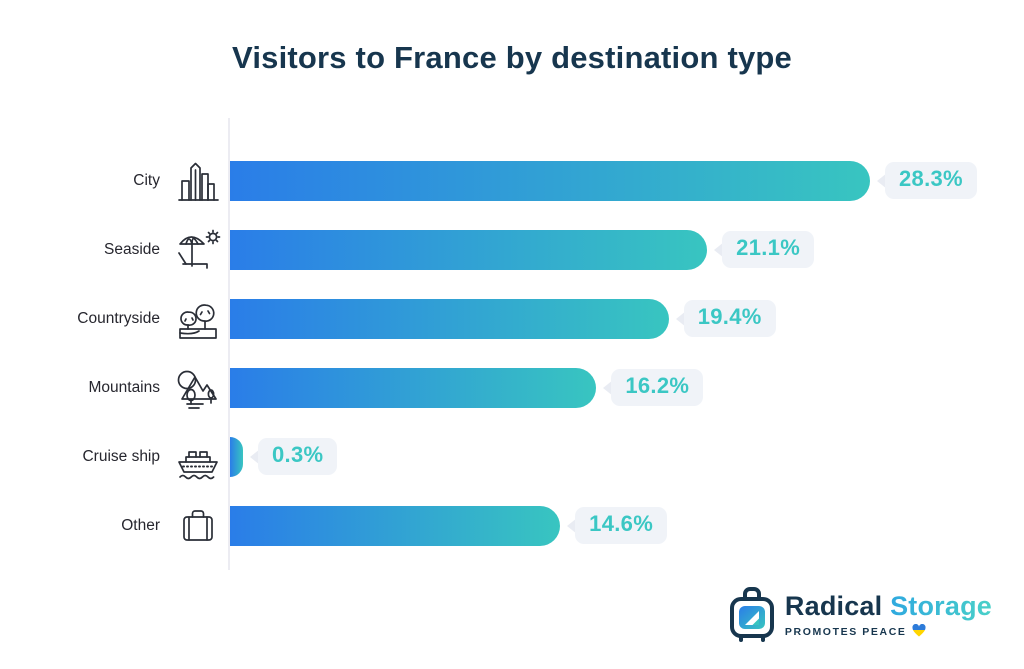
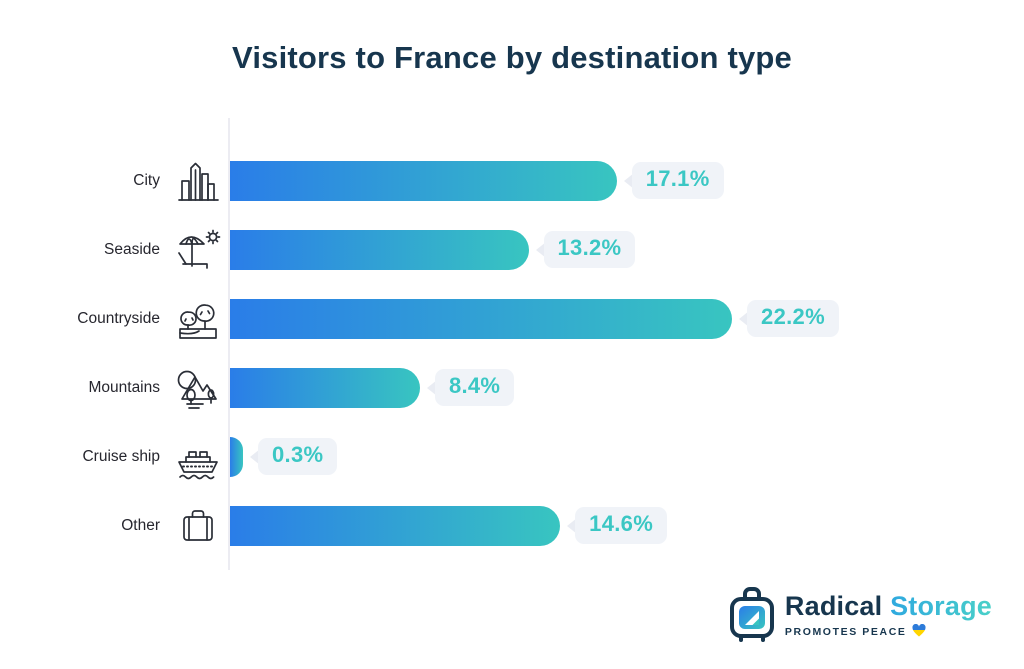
City: 28.3% -> 17.1%
Seaside: 21.1% -> 13.2%
Countryside: 19.4% -> 22.2%
Mountains: 16.2% -> 8.4%
